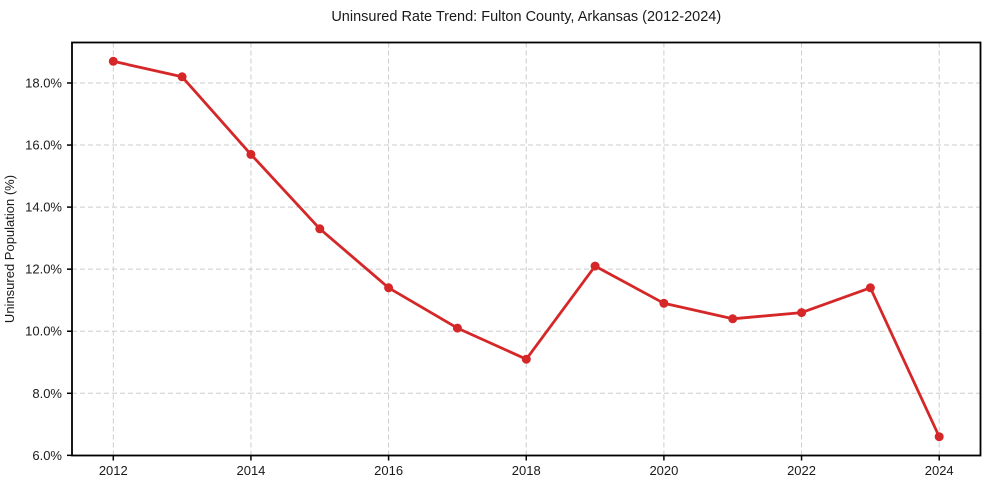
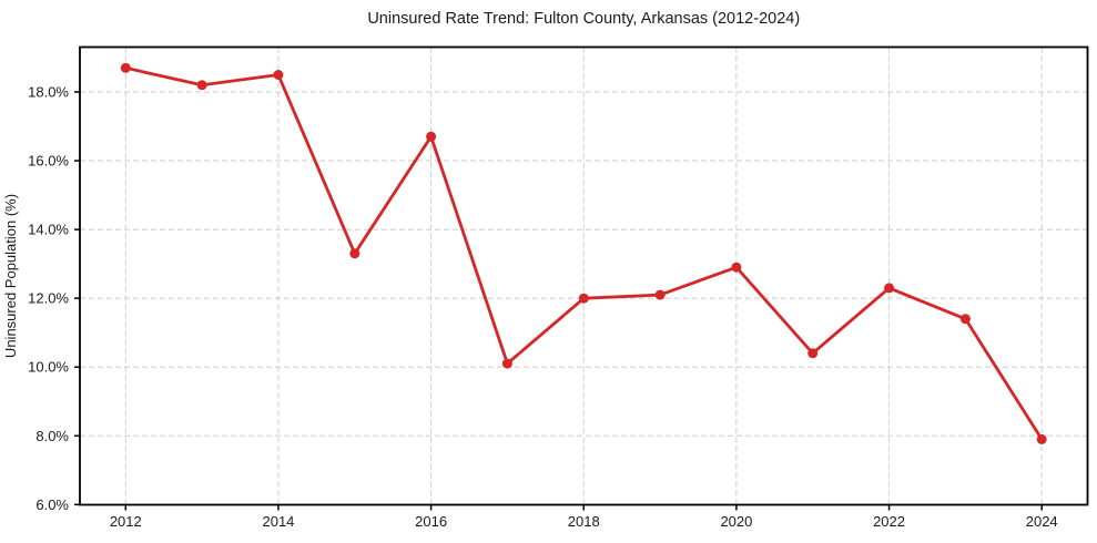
2014: 15.7% -> 18.5%
2016: 11.4% -> 16.7%
2018: 9.1% -> 12.0%
2020: 10.9% -> 12.9%
2022: 10.6% -> 12.3%
2024: 6.6% -> 7.9%
